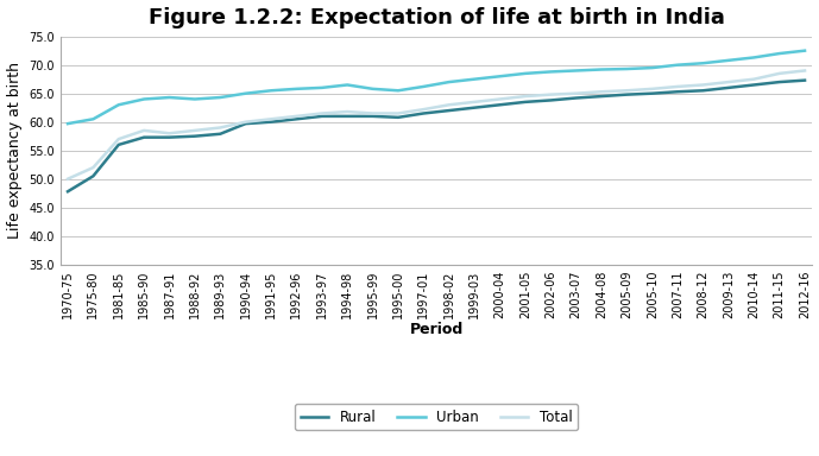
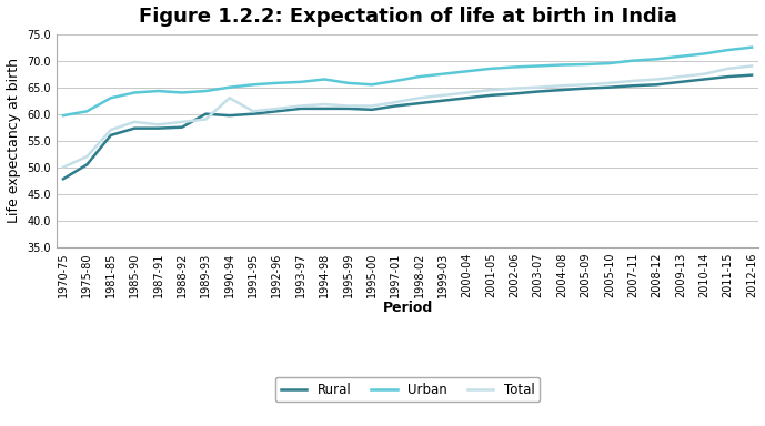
Rural/1989-93: 57.9 -> 60.0
Total/1990-94: 60.0 -> 63.0
